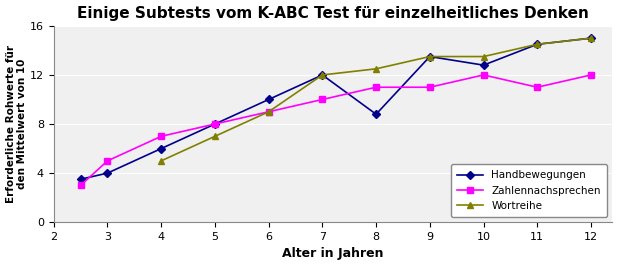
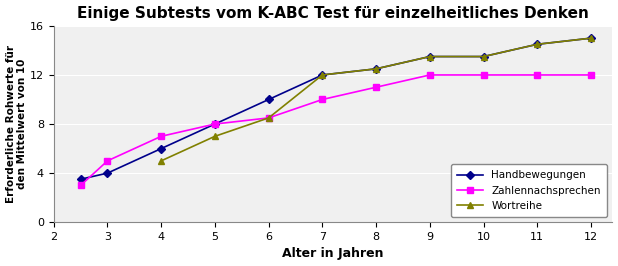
Zahlennachsprechen/6: 9.0 -> 8.5
Wortreihe/6: 9.0 -> 8.5
Handbewegungen/8: 8.8 -> 12.5
Zahlennachsprechen/9: 11.0 -> 12.0
Handbewegungen/10: 12.8 -> 13.5
Zahlennachsprechen/11: 11.0 -> 12.0
